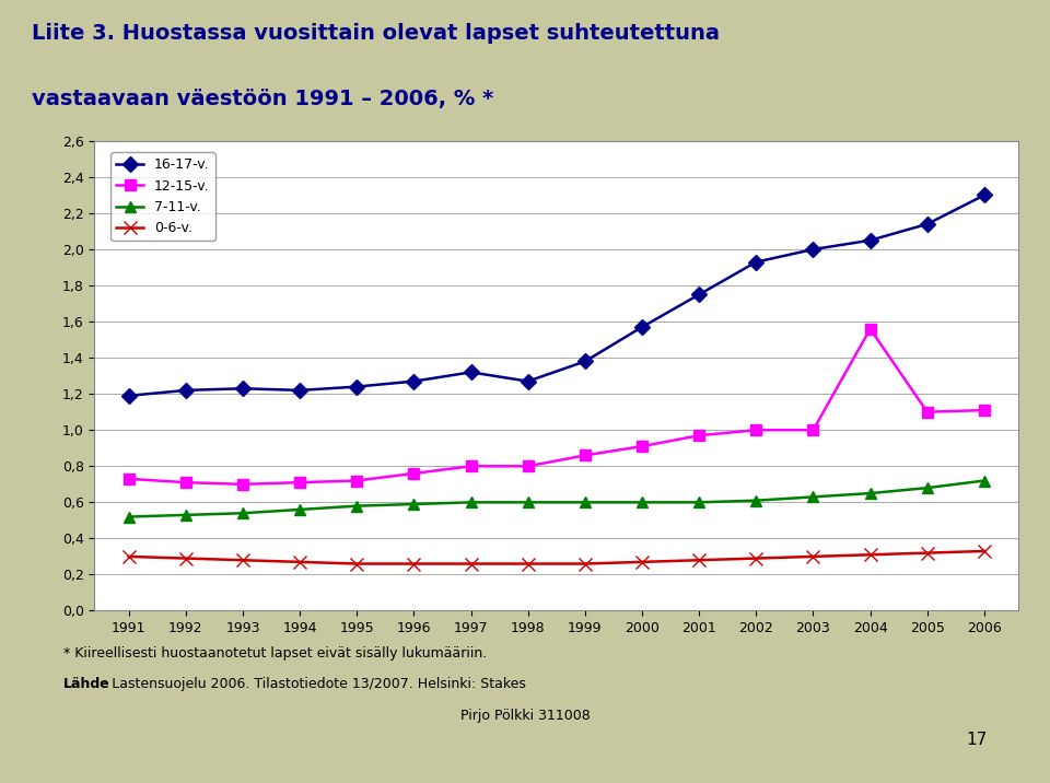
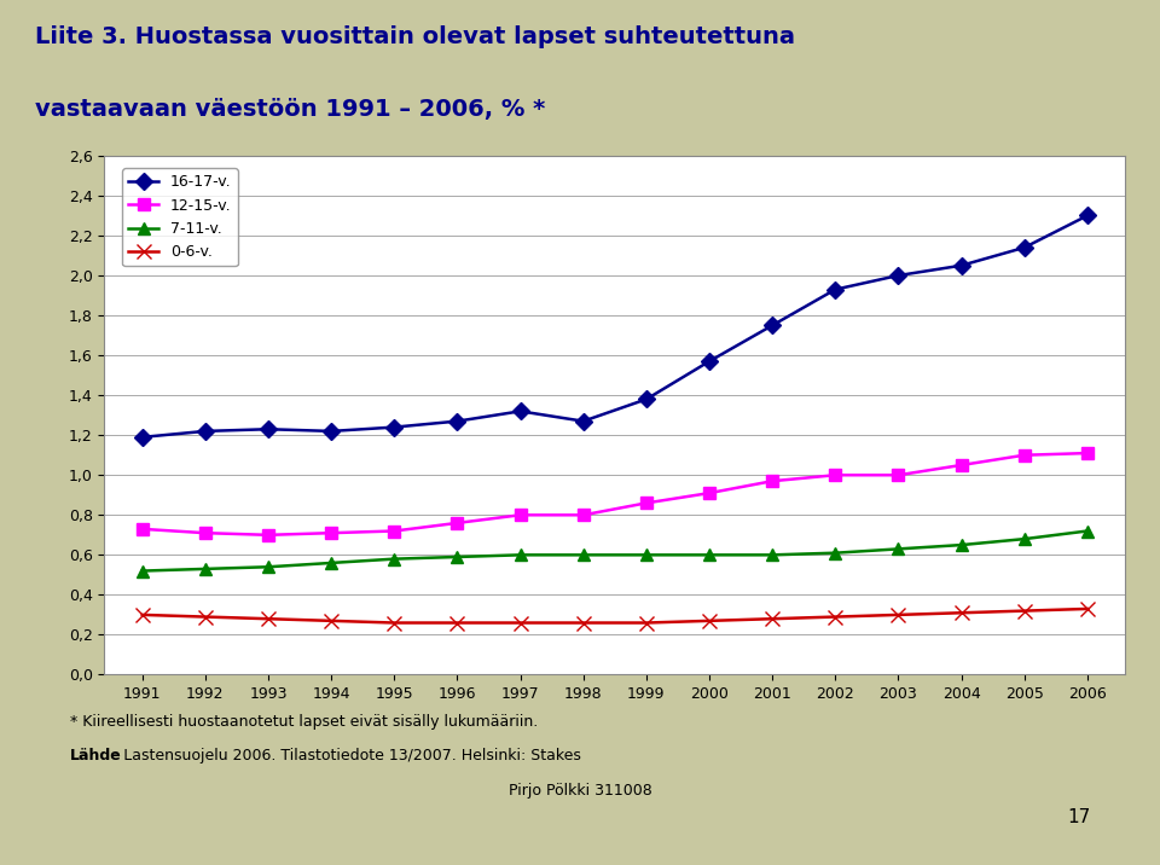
12-15-v./2004: 1,56 -> 1,05
